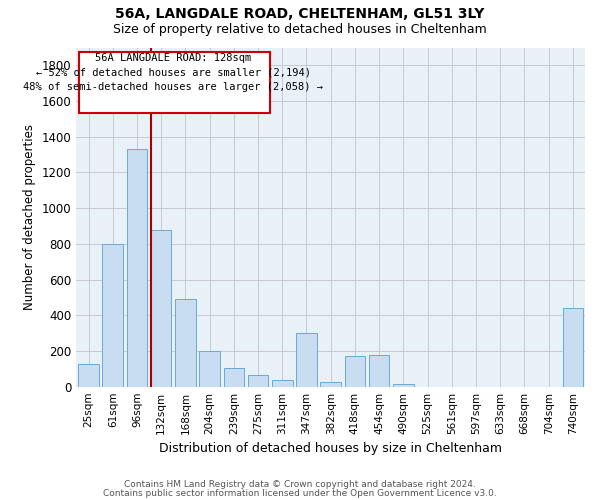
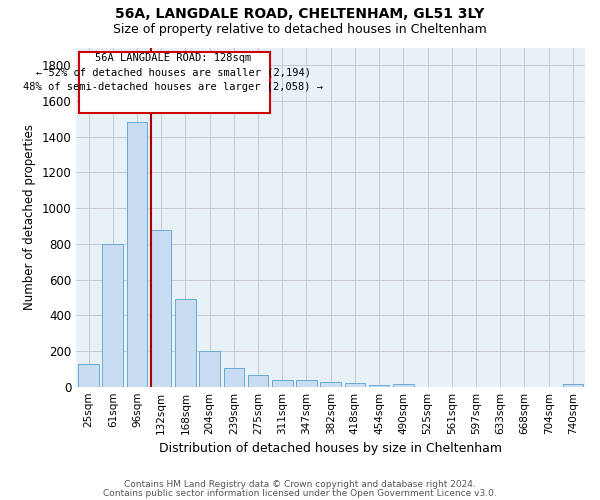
96sqm: 1330 -> 1480
347sqm: 300 -> 40
418sqm: 170 -> 20
454sqm: 180 -> 10
740sqm: 440 -> 20
